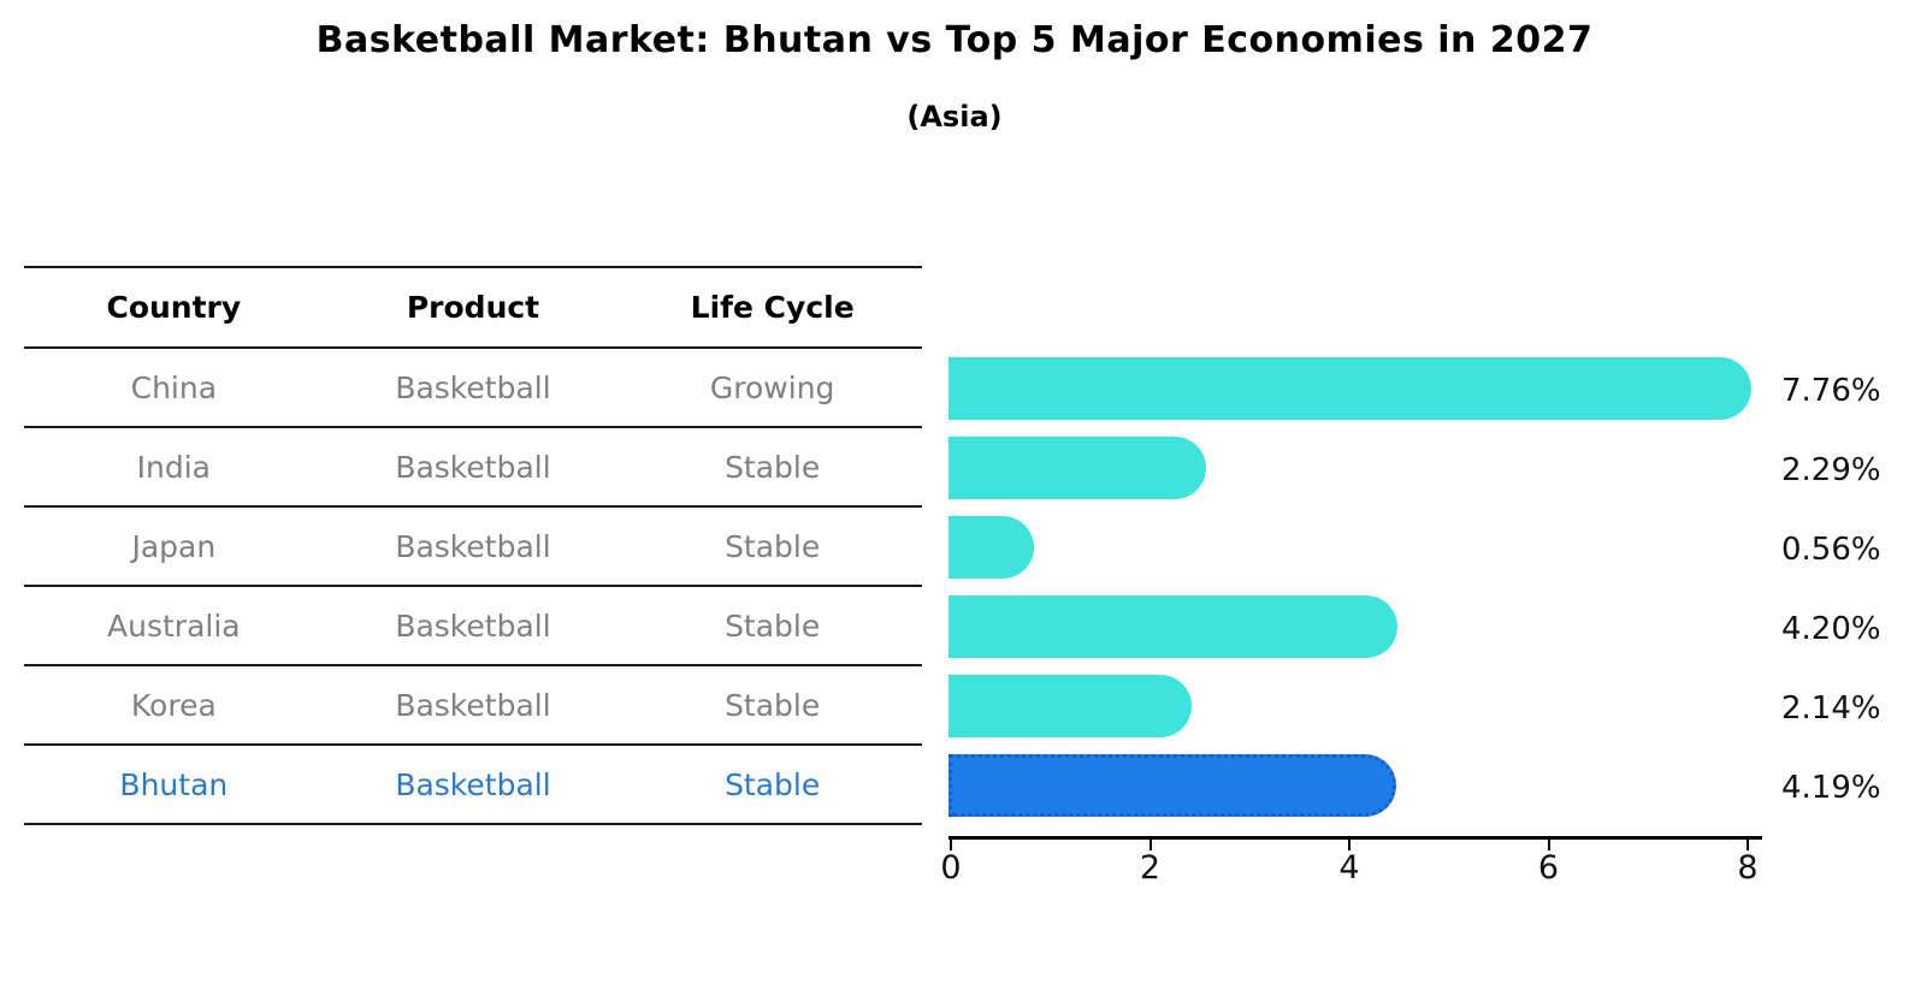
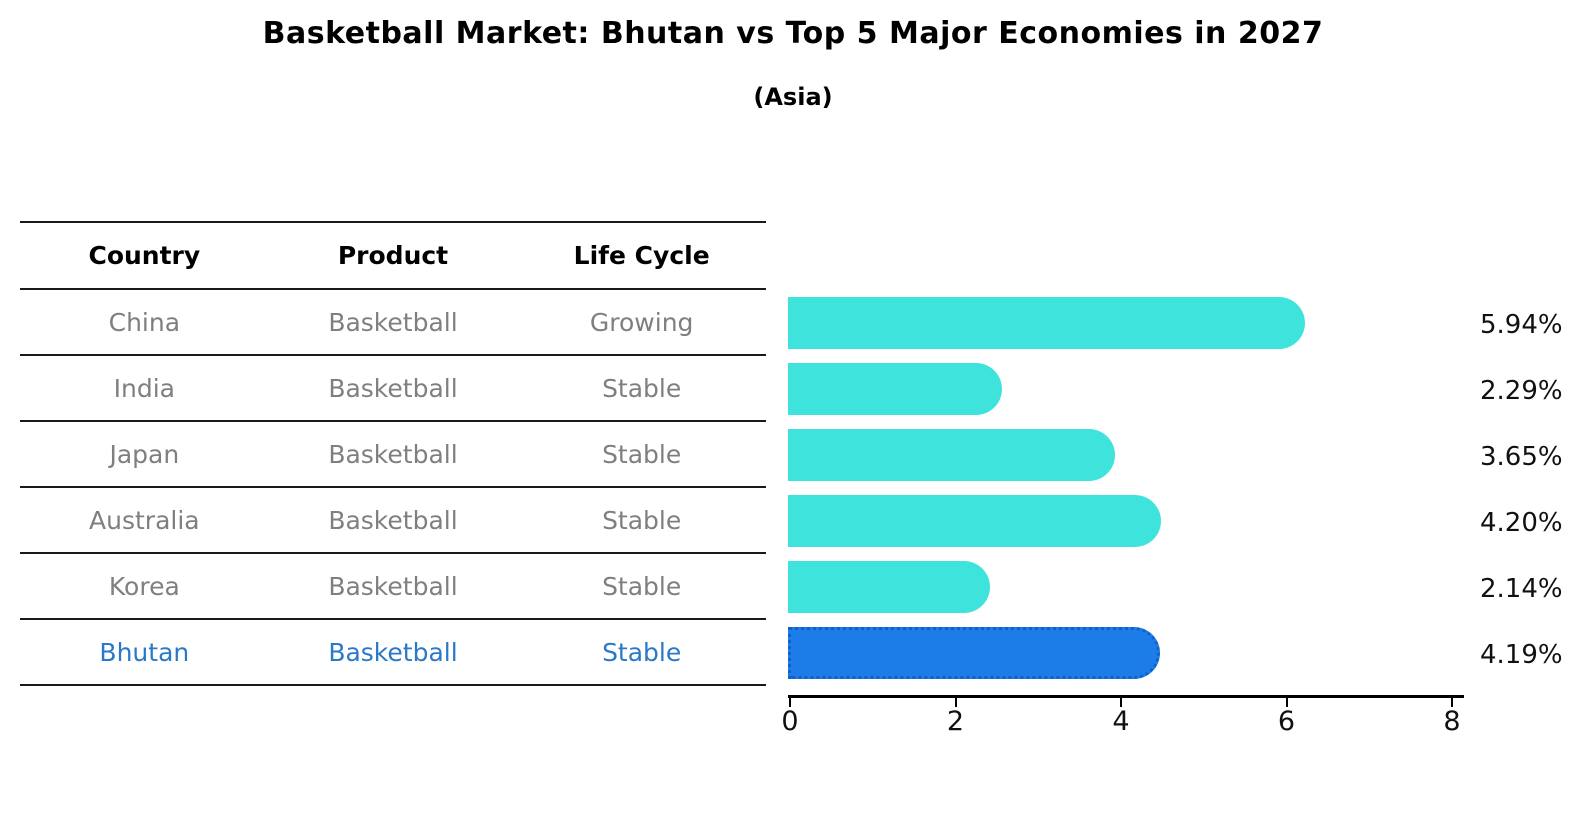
China: 7.76% -> 5.94%
Japan: 0.56% -> 3.65%
